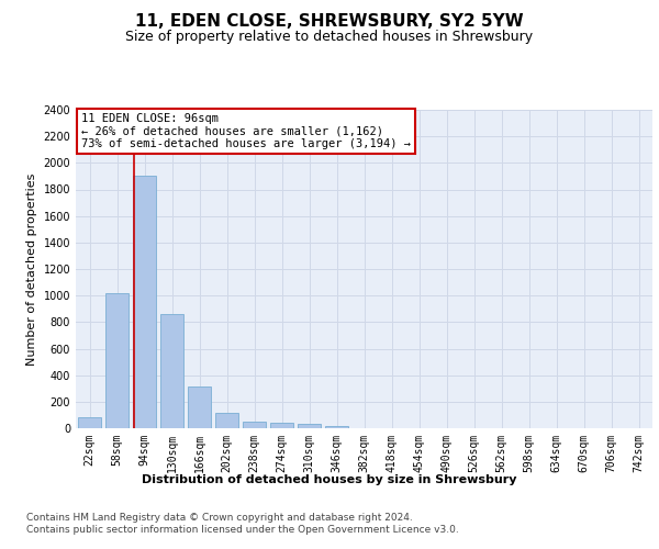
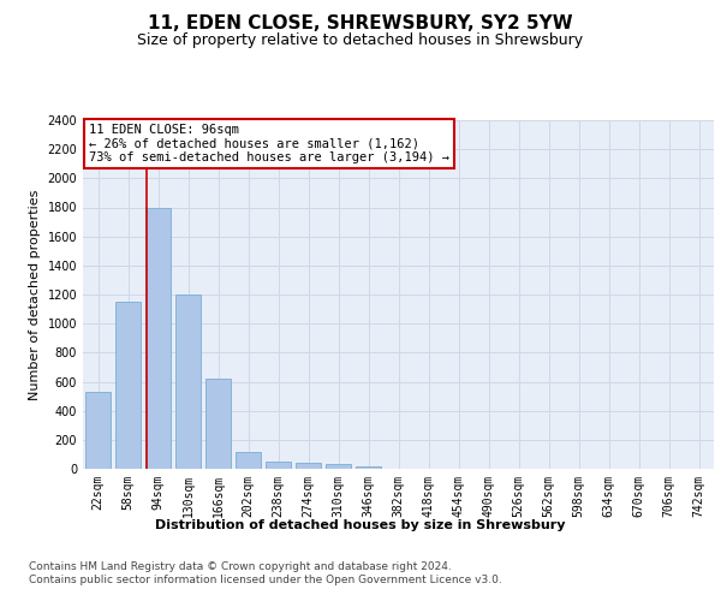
22sqm: 80 -> 530
58sqm: 1020 -> 1150
94sqm: 1900 -> 1800
130sqm: 860 -> 1200
166sqm: 320 -> 620
